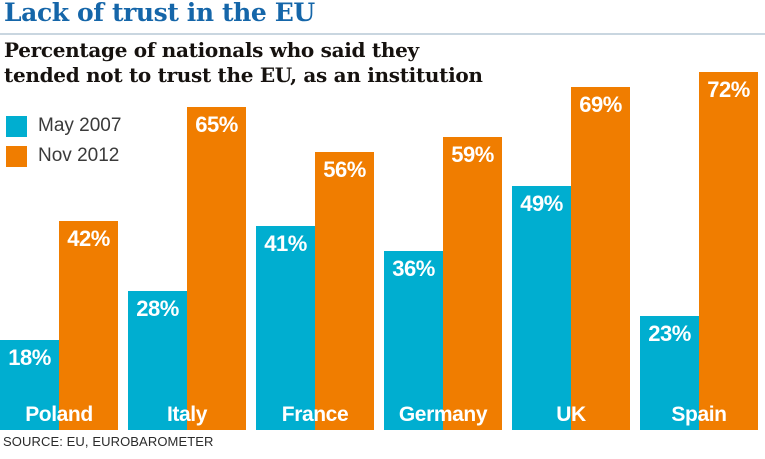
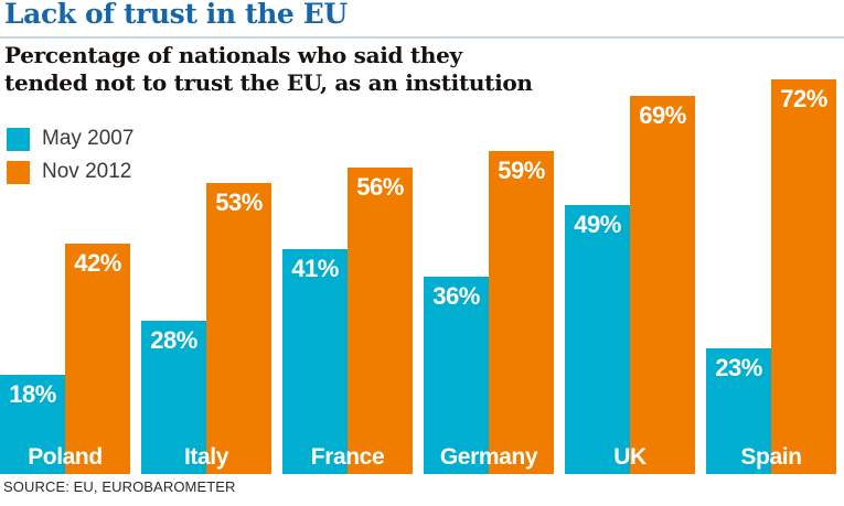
Nov 2012/Italy: 65% -> 53%
